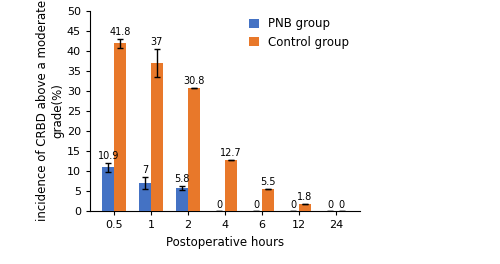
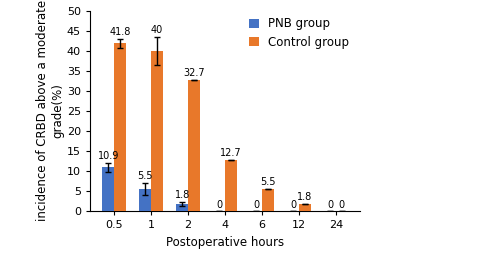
PNB group/1: 7 -> 5.5
Control group/1: 37 -> 40
PNB group/2: 5.8 -> 1.8
Control group/2: 30.8 -> 32.7
